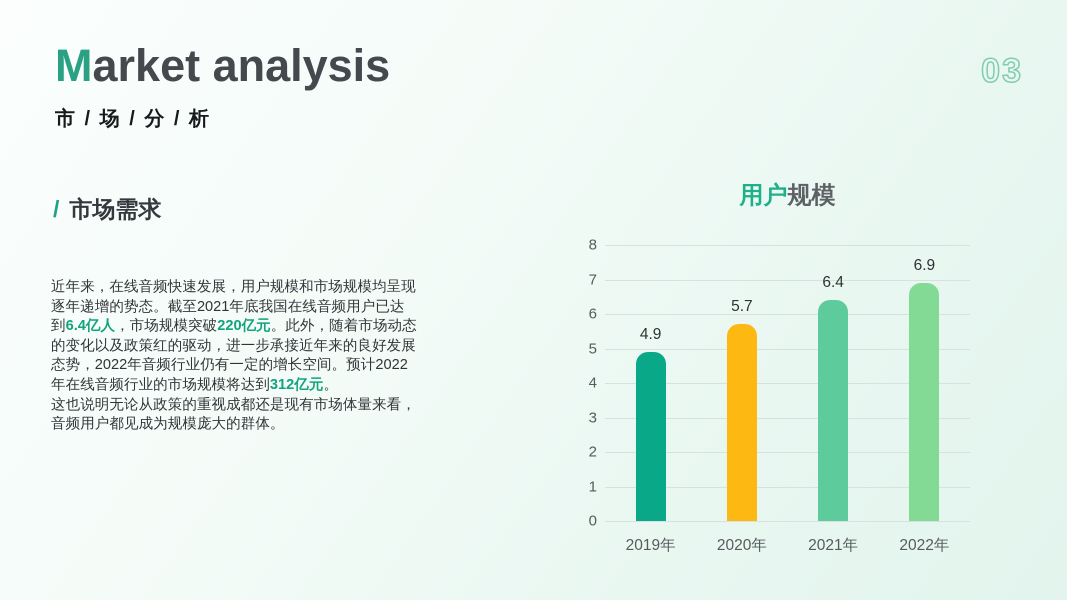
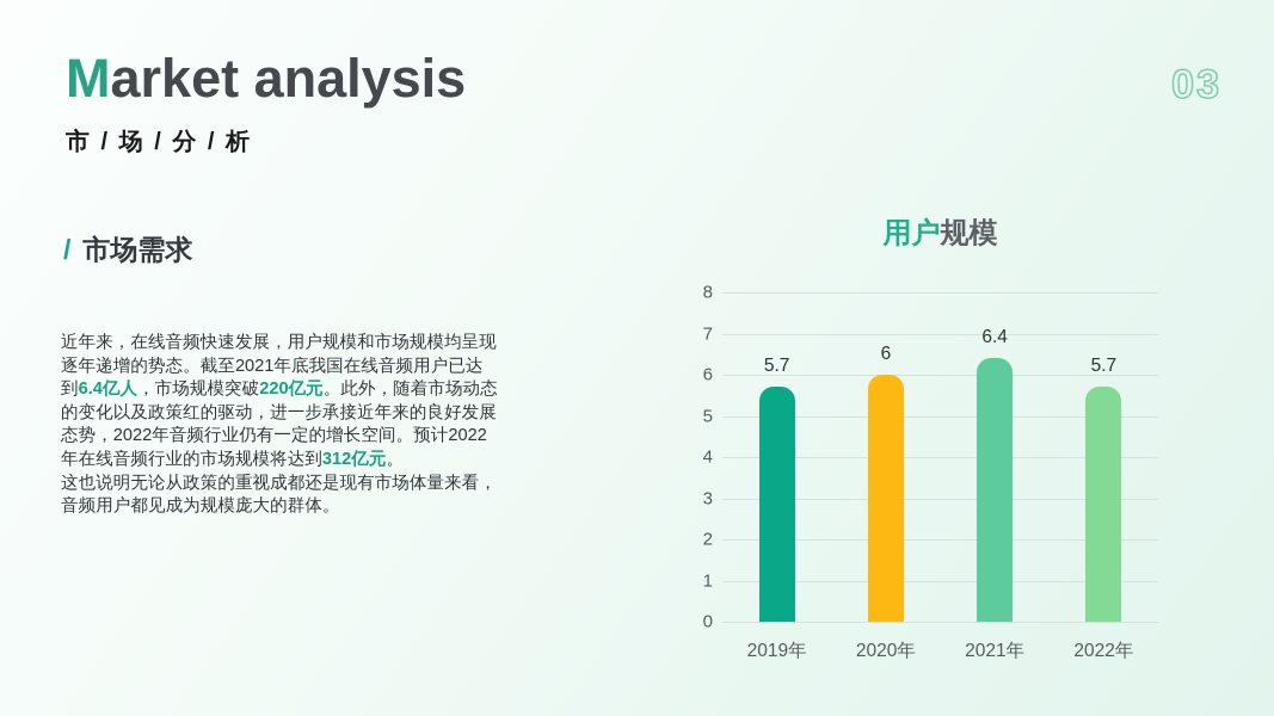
2019年: 4.9 -> 5.7
2020年: 5.7 -> 6
2022年: 6.9 -> 5.7
